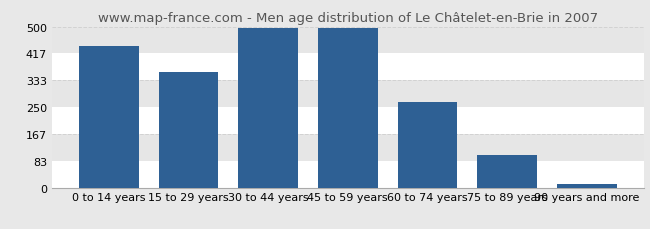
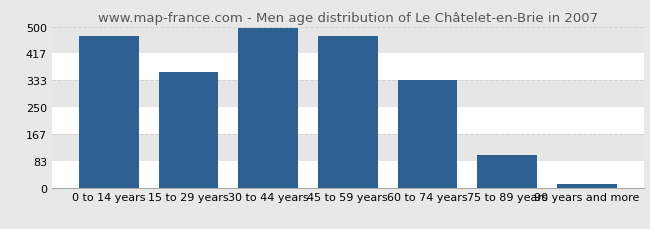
0 to 14 years: 440 -> 470
45 to 59 years: 495 -> 470
60 to 74 years: 265 -> 335
